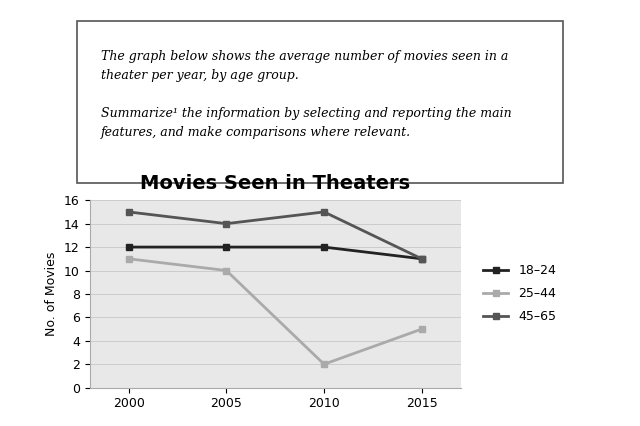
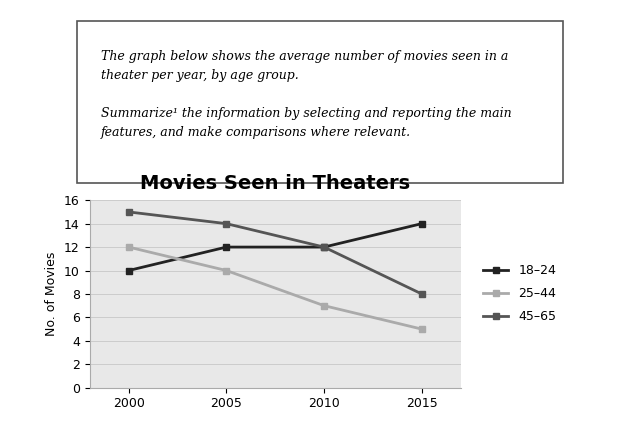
18–24/2000: 12 -> 10
25–44/2000: 11 -> 12
25–44/2010: 2 -> 7
45–65/2010: 15 -> 12
18–24/2015: 11 -> 14
45–65/2015: 11 -> 8
